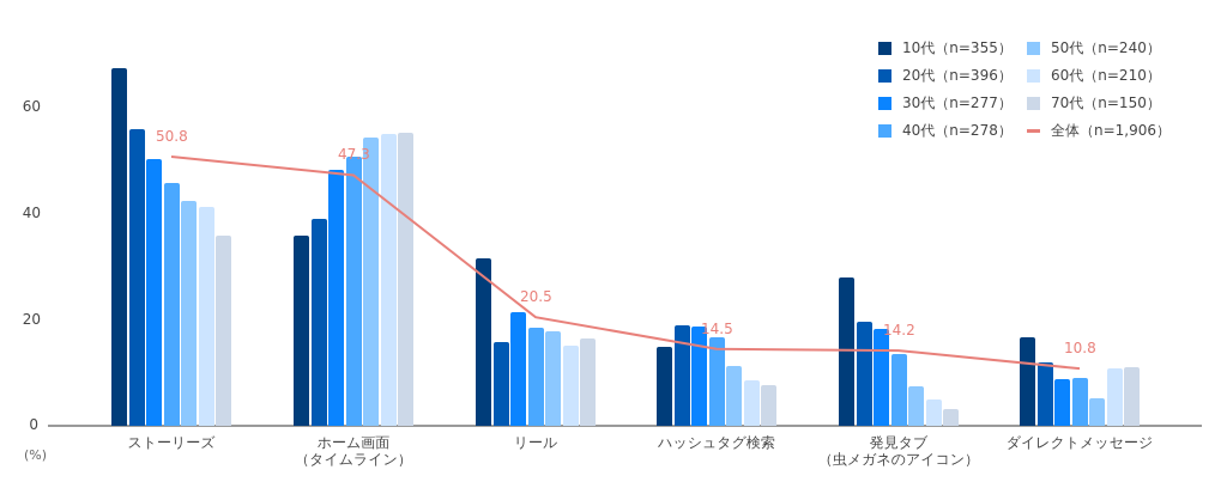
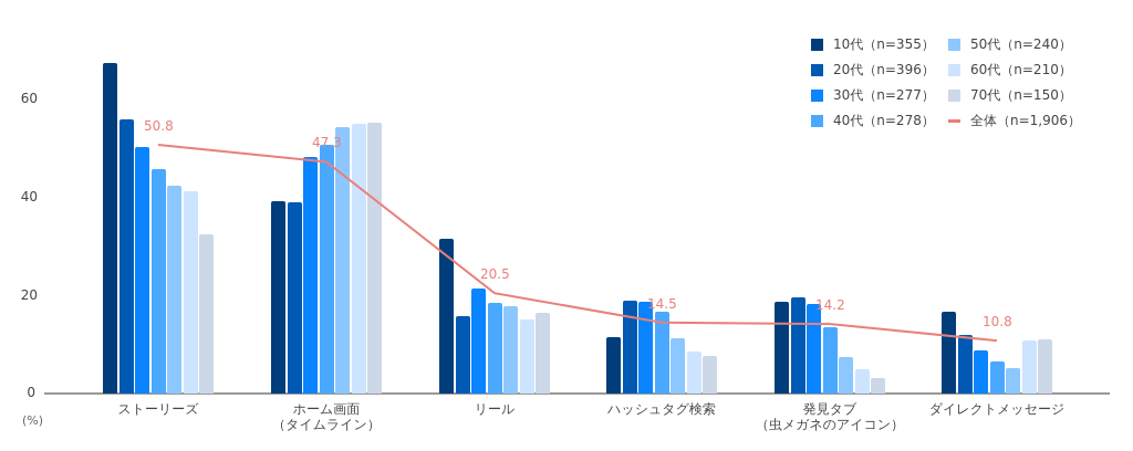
70代（n=150）/ストーリーズ: 36 -> 32
10代（n=355）/ホーム画面 （タイムライン）: 36 -> 39
10代（n=355）/ハッシュタグ検索: 15 -> 12
10代（n=355）/発見タブ （虫メガネのアイコン）: 28 -> 19
40代（n=278）/ダイレクトメッセージ: 9 -> 6
